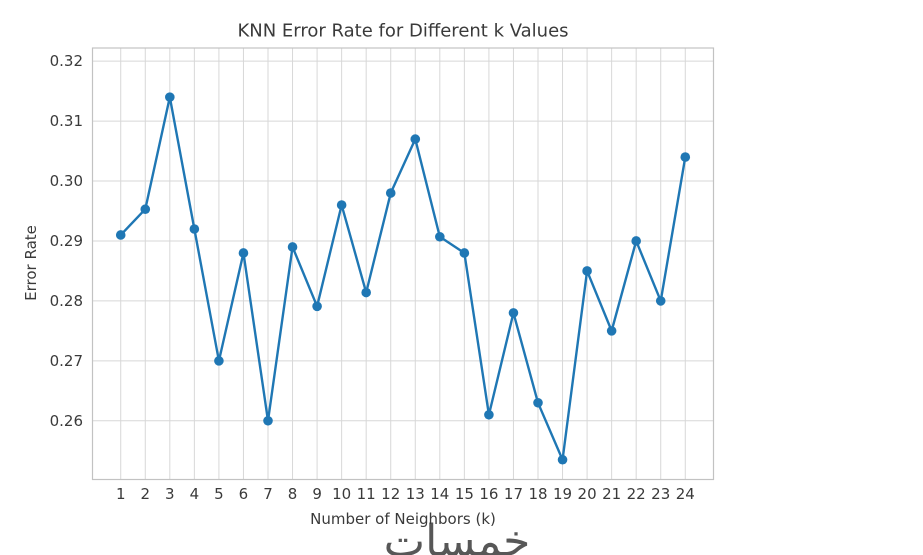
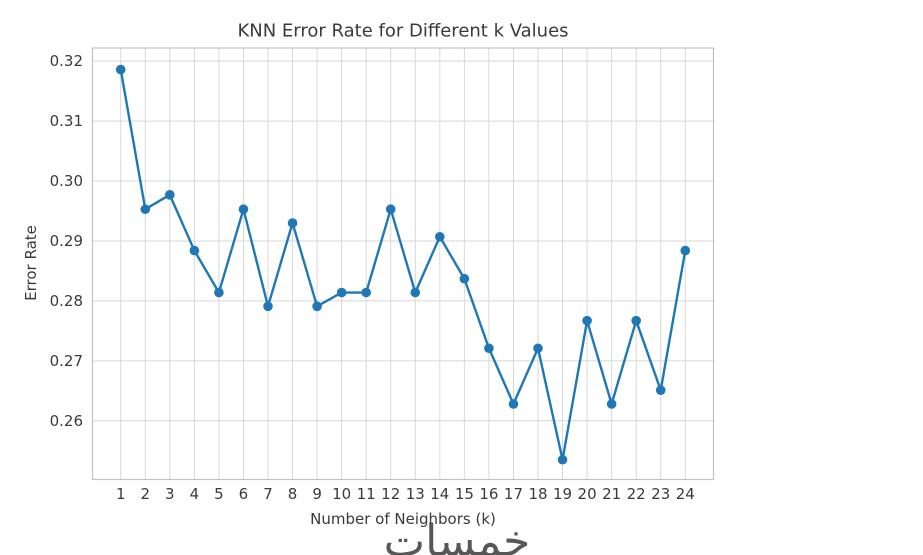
1: 0.291 -> 0.319
3: 0.314 -> 0.298
4: 0.292 -> 0.288
5: 0.270 -> 0.281
6: 0.288 -> 0.295
7: 0.260 -> 0.279
8: 0.289 -> 0.293
10: 0.296 -> 0.281
12: 0.298 -> 0.295
13: 0.307 -> 0.281
15: 0.288 -> 0.284
16: 0.261 -> 0.272
17: 0.278 -> 0.263
18: 0.263 -> 0.272
20: 0.285 -> 0.277
21: 0.275 -> 0.263
22: 0.290 -> 0.277
23: 0.280 -> 0.265
24: 0.304 -> 0.288
